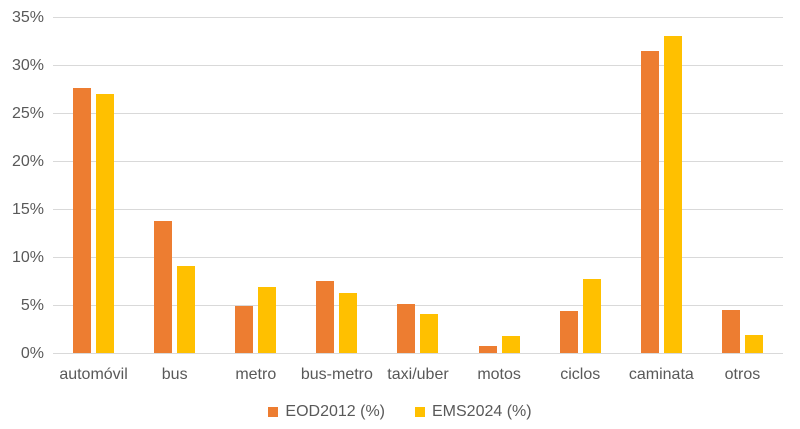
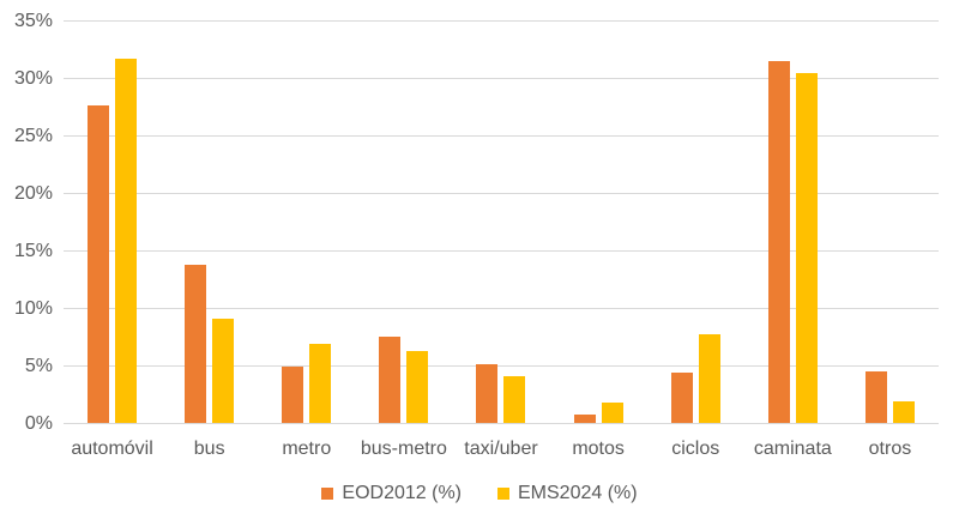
EMS2024 (%)/automóvil: 27% -> 32%
EMS2024 (%)/caminata: 33% -> 30%
